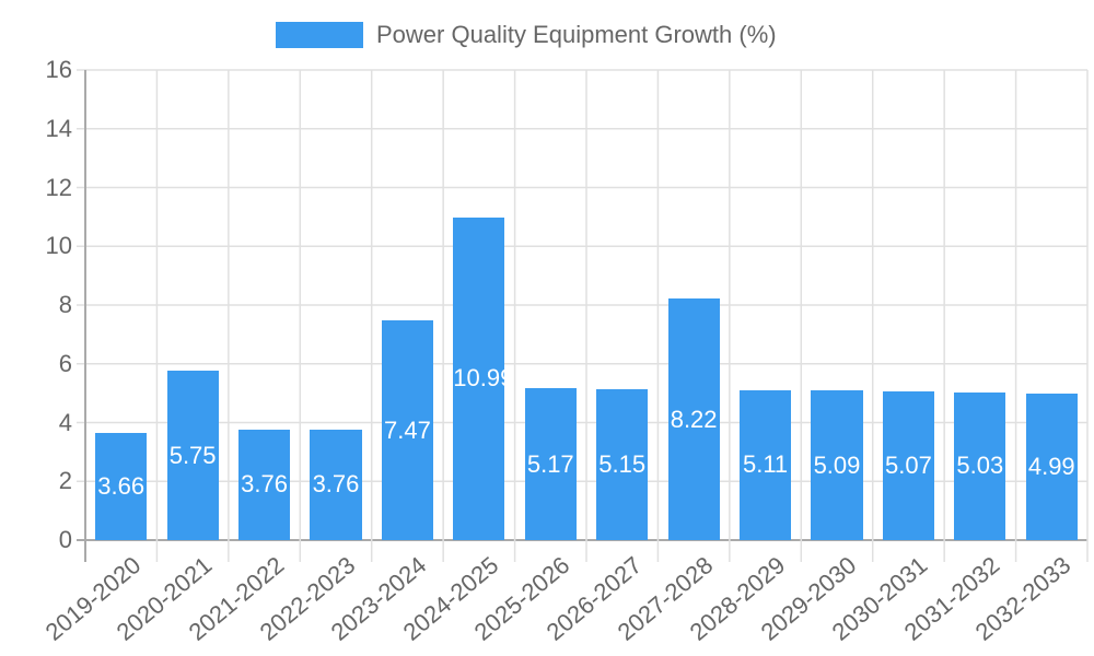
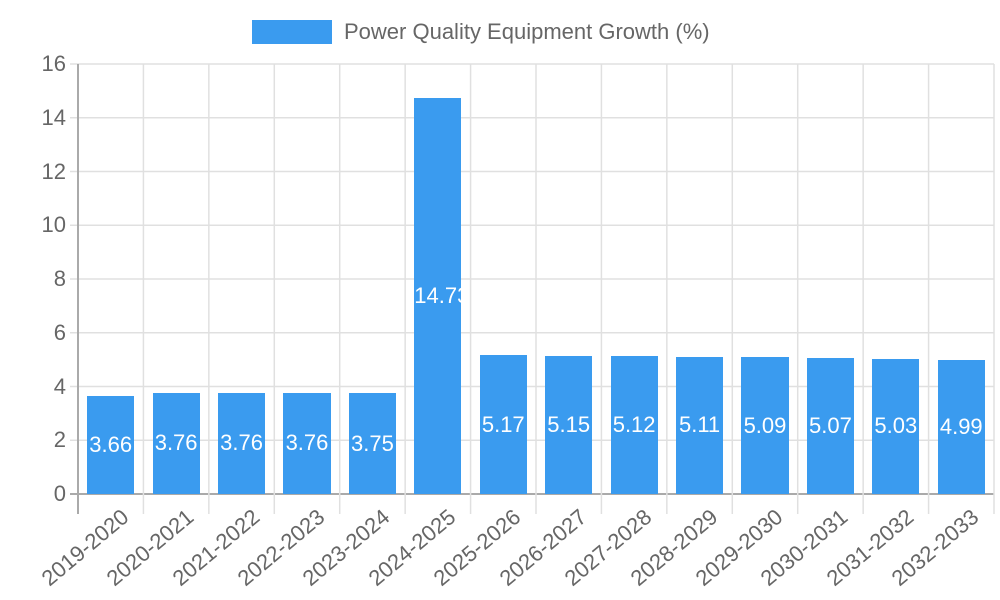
2020-2021: 5.75 -> 3.76
2023-2024: 7.47 -> 3.75
2024-2025: 10.99 -> 14.73
2027-2028: 8.22 -> 5.12
